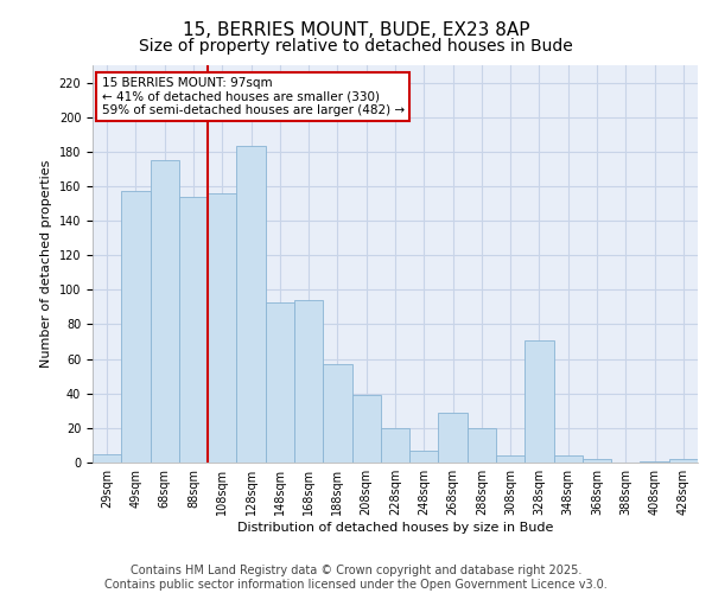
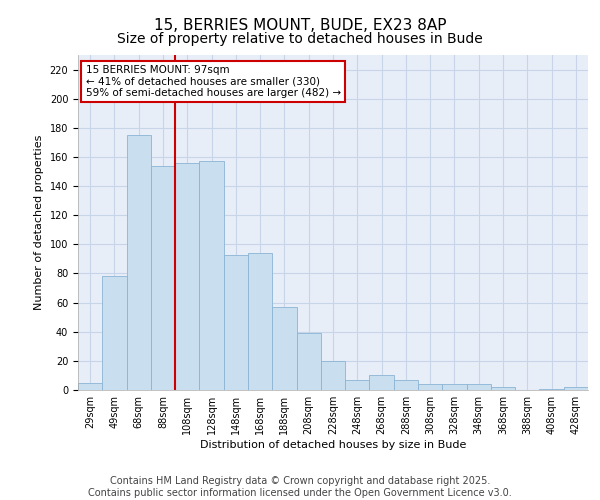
49sqm: 157 -> 78
128sqm: 183 -> 157
268sqm: 29 -> 10
288sqm: 20 -> 7
328sqm: 71 -> 4
